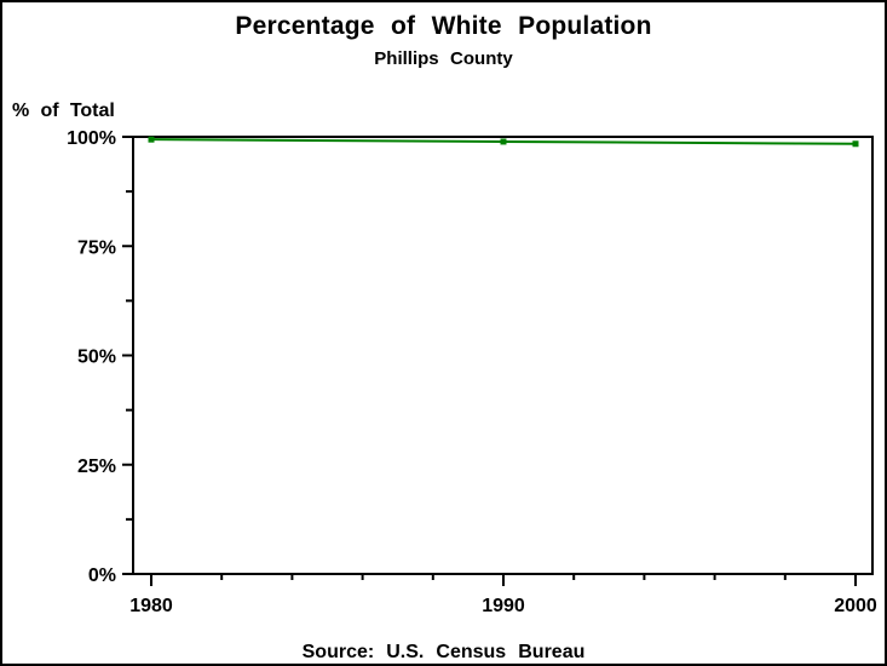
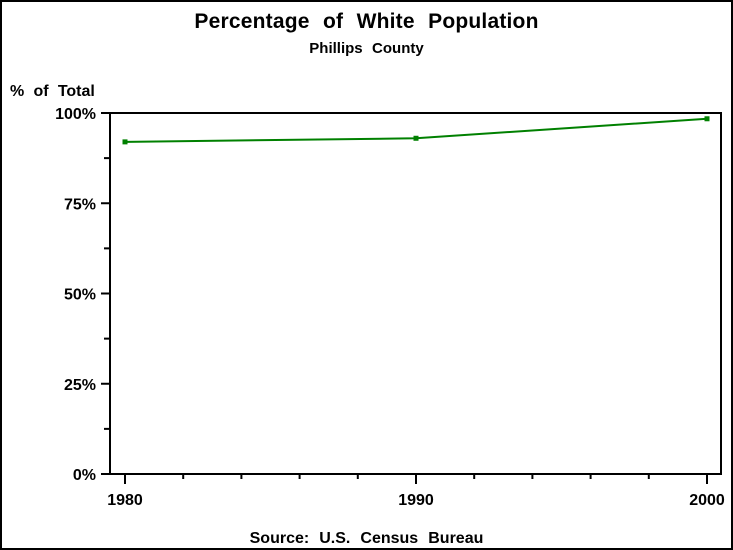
1980: 99% -> 92%
1990: 99% -> 93%
